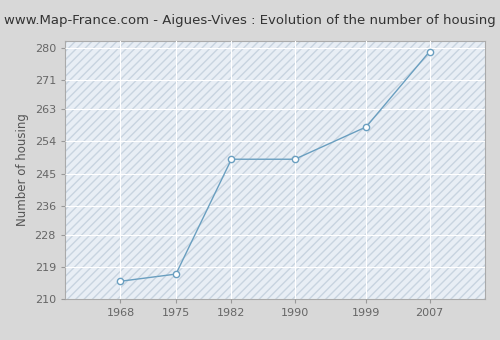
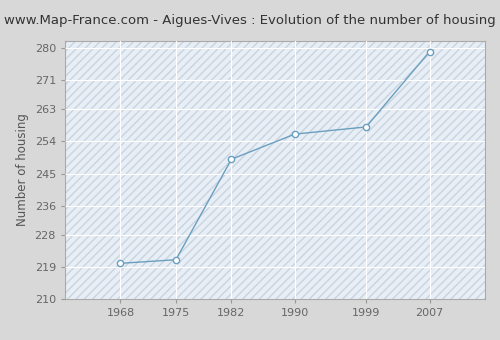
1968: 215 -> 220
1975: 217 -> 221
1990: 249 -> 256
